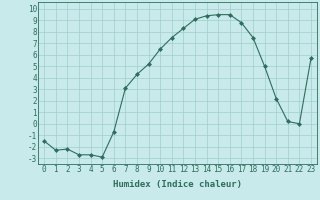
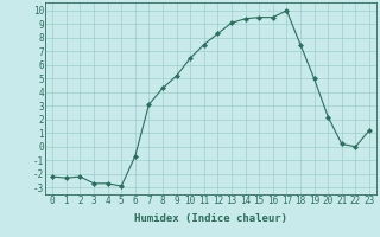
0: -1.5 -> -2.2
17: 8.8 -> 10.0
23: 5.7 -> 1.2
